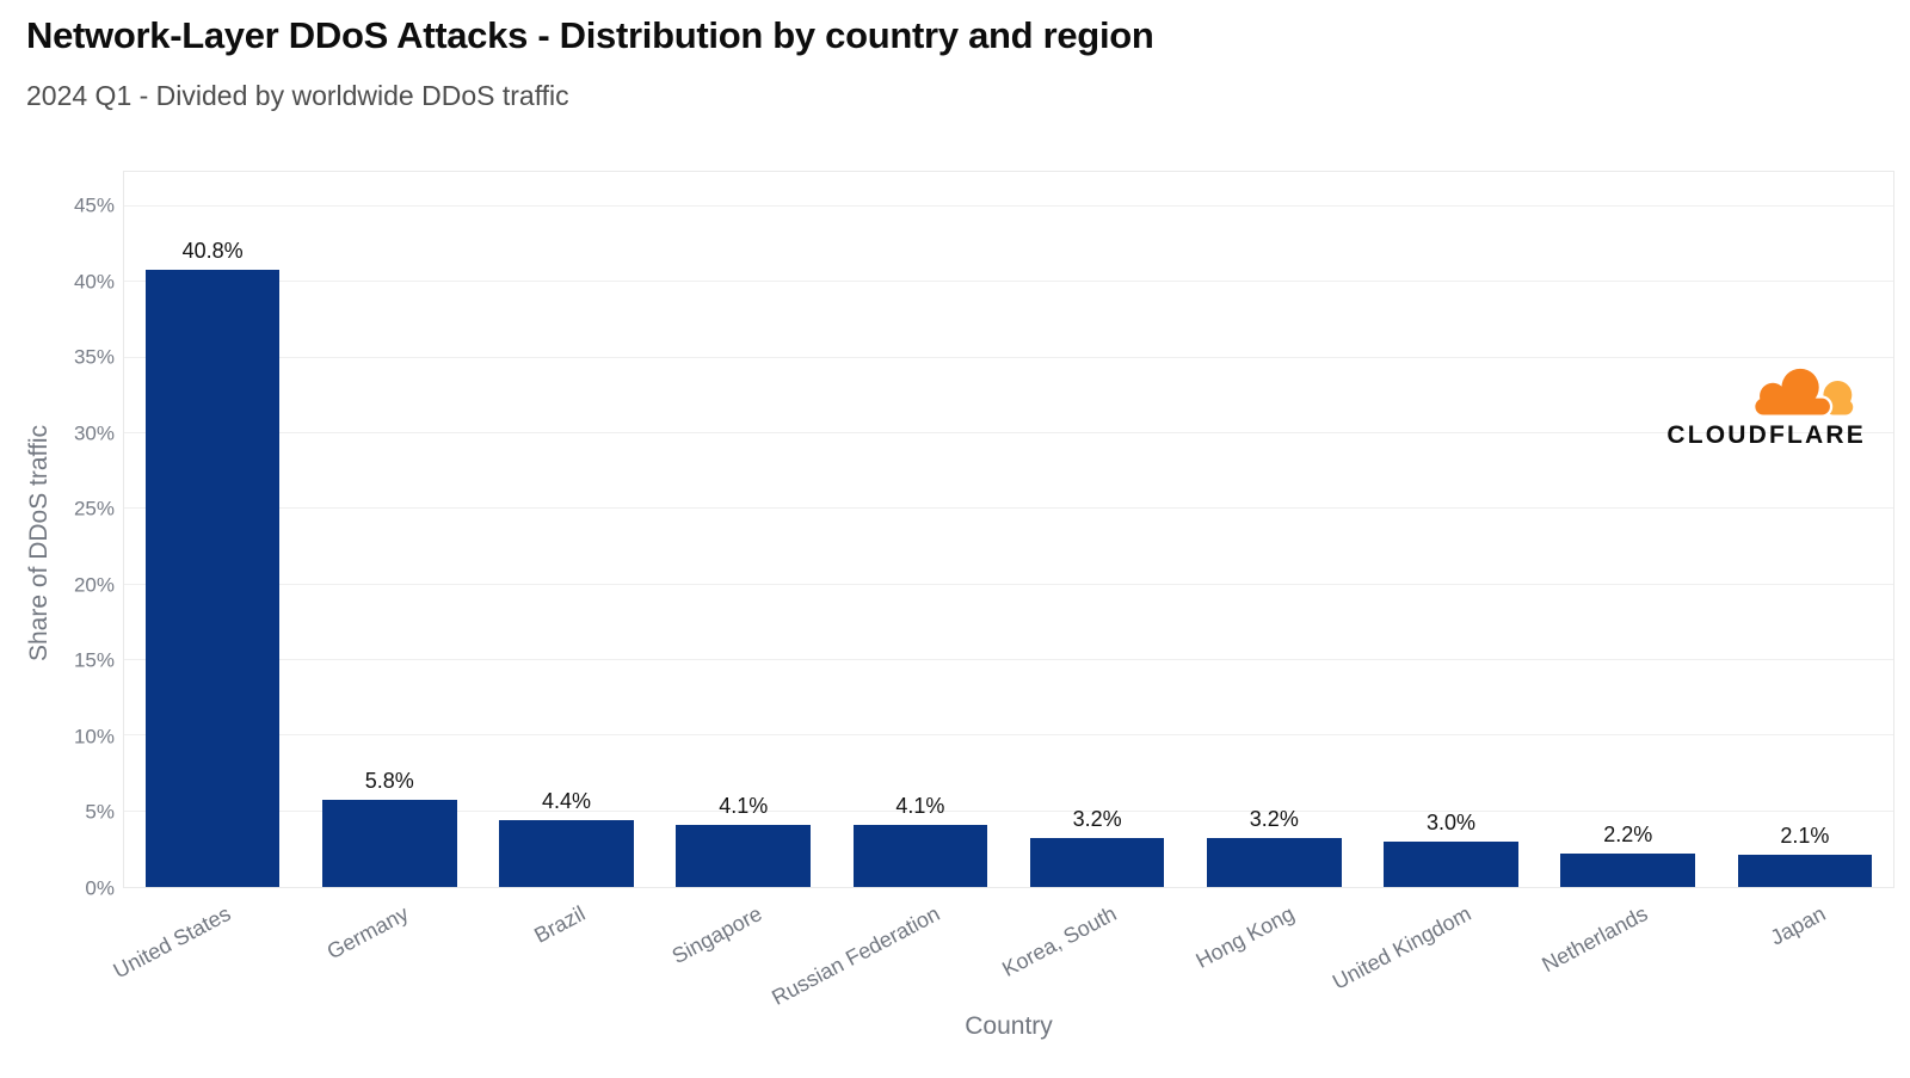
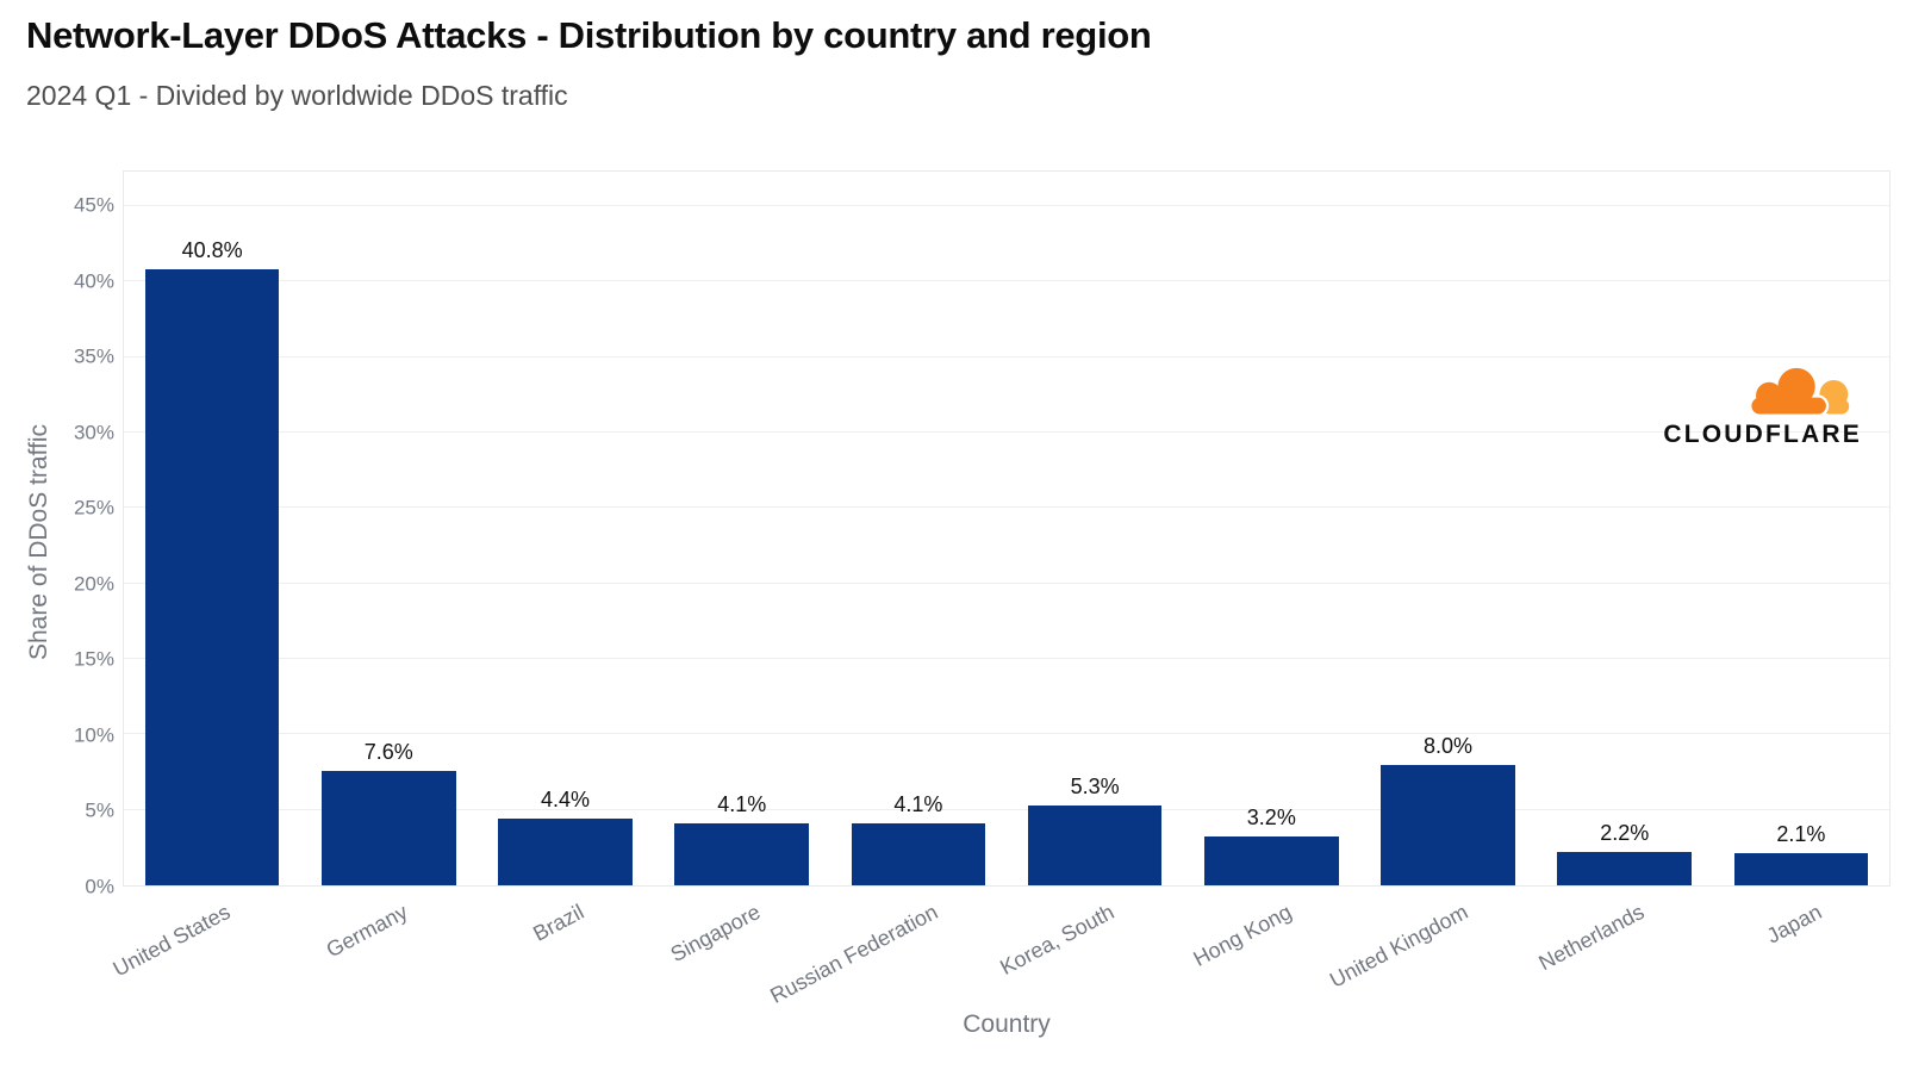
Germany: 5.8% -> 7.6%
Korea, South: 3.2% -> 5.3%
United Kingdom: 3.0% -> 8.0%
